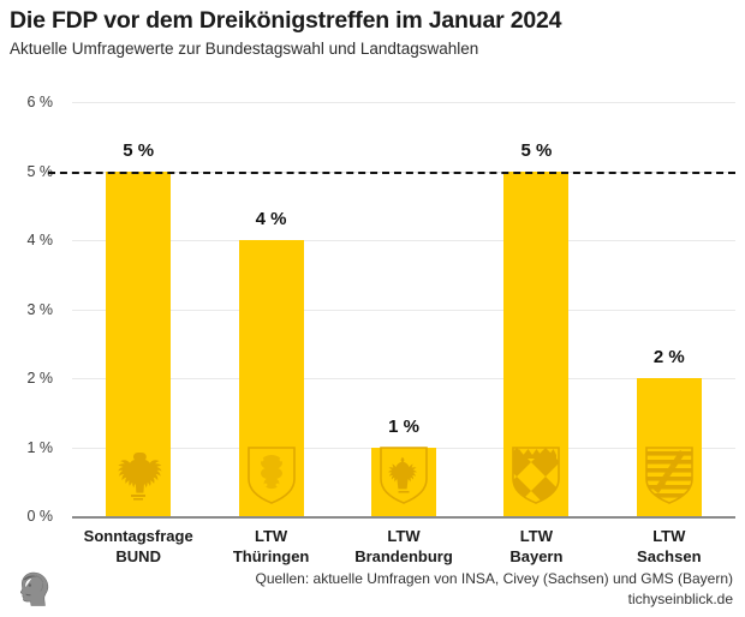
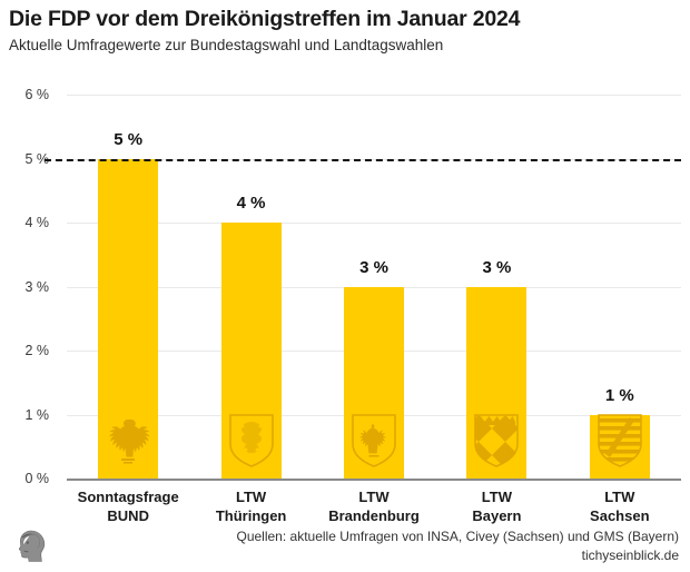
LTW Brandenburg: 1 -> 3
LTW Bayern: 5 -> 3
LTW Sachsen: 2 -> 1
